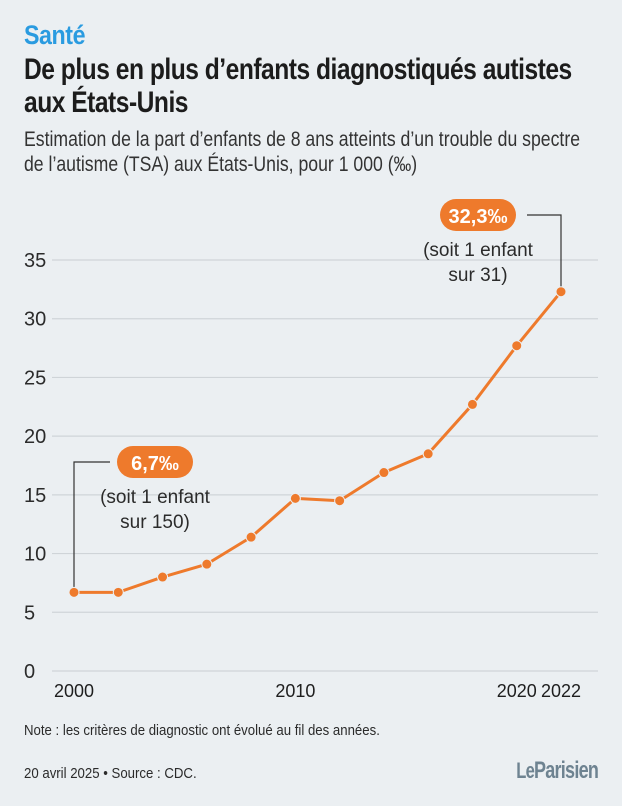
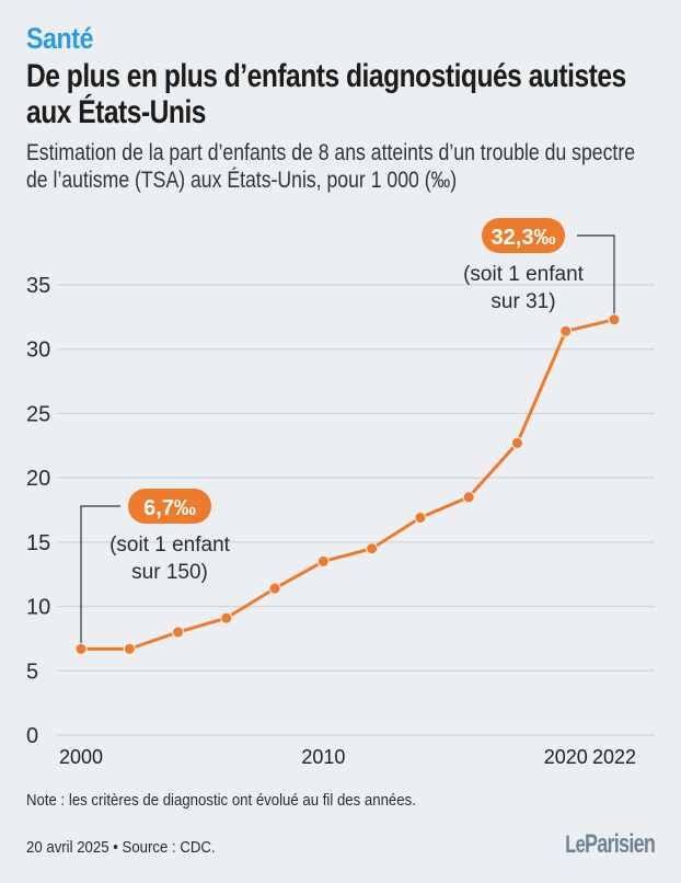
2010: 14.7 -> 13.5
2020: 27.7 -> 31.4
